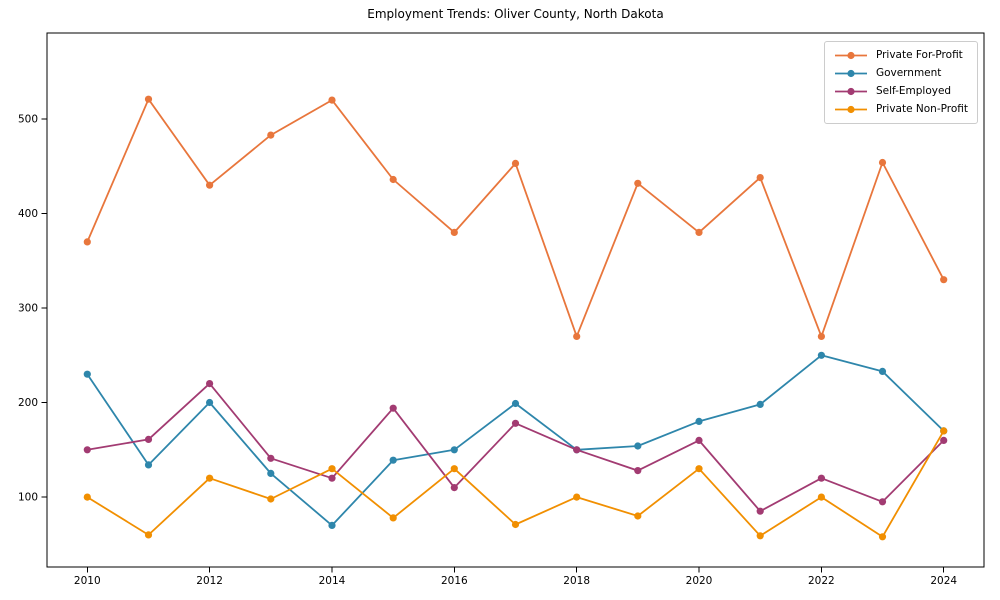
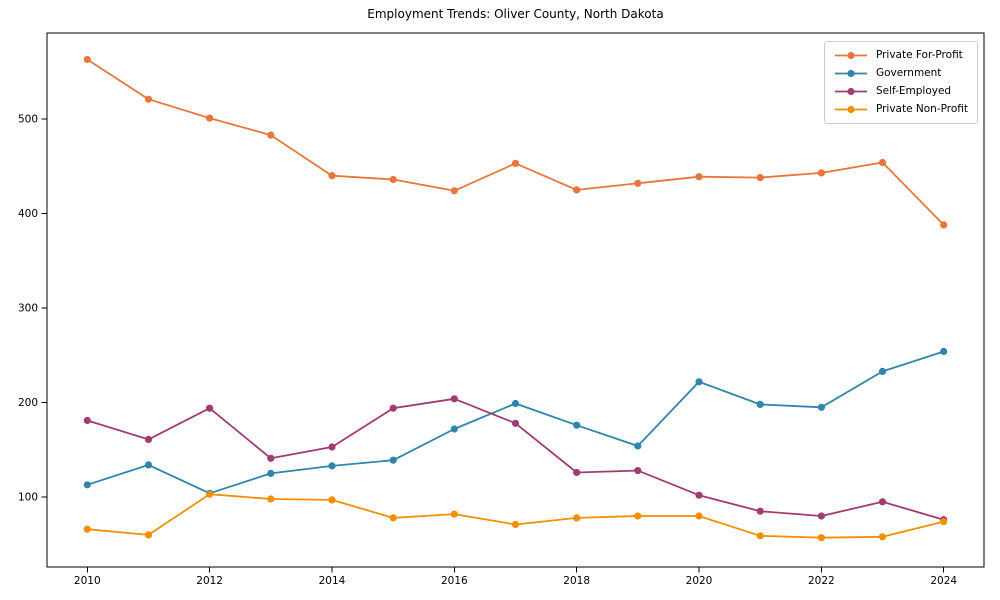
Private For-Profit/2010: 370 -> 560
Government/2010: 230 -> 110
Self-Employed/2010: 150 -> 180
Private Non-Profit/2010: 100 -> 70
Private For-Profit/2012: 430 -> 500
Government/2012: 200 -> 100
Self-Employed/2012: 220 -> 190
Private Non-Profit/2012: 120 -> 100
Private For-Profit/2014: 520 -> 440
Government/2014: 70 -> 130
Self-Employed/2014: 120 -> 150
Private Non-Profit/2014: 130 -> 100
Private For-Profit/2016: 380 -> 420
Government/2016: 150 -> 170
Self-Employed/2016: 110 -> 200
Private Non-Profit/2016: 130 -> 80
Private For-Profit/2018: 270 -> 420
Government/2018: 150 -> 180
Self-Employed/2018: 150 -> 130
Private Non-Profit/2018: 100 -> 80
Private For-Profit/2020: 380 -> 440
Government/2020: 180 -> 220
Self-Employed/2020: 160 -> 100
Private Non-Profit/2020: 130 -> 80
Private For-Profit/2022: 270 -> 440
Government/2022: 250 -> 200
Self-Employed/2022: 120 -> 80
Private Non-Profit/2022: 100 -> 60
Private For-Profit/2024: 330 -> 390
Government/2024: 170 -> 250
Self-Employed/2024: 160 -> 80
Private Non-Profit/2024: 170 -> 70
